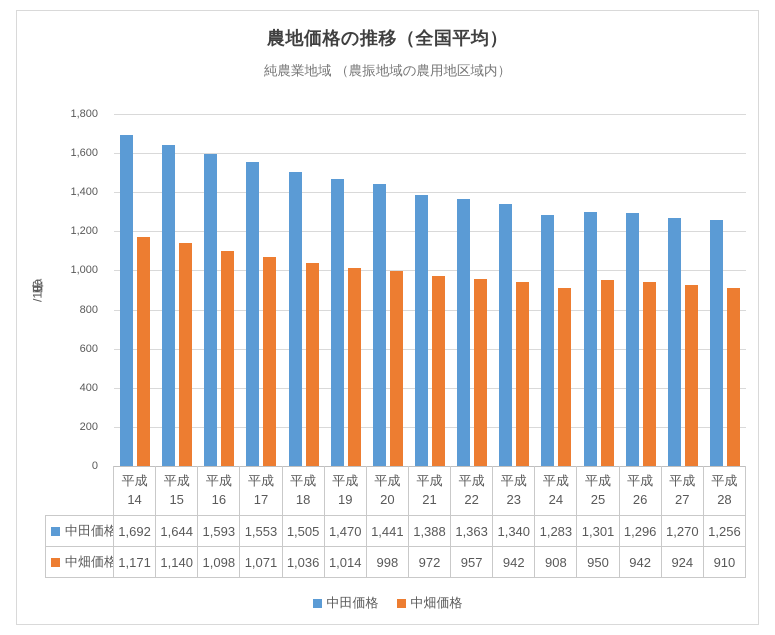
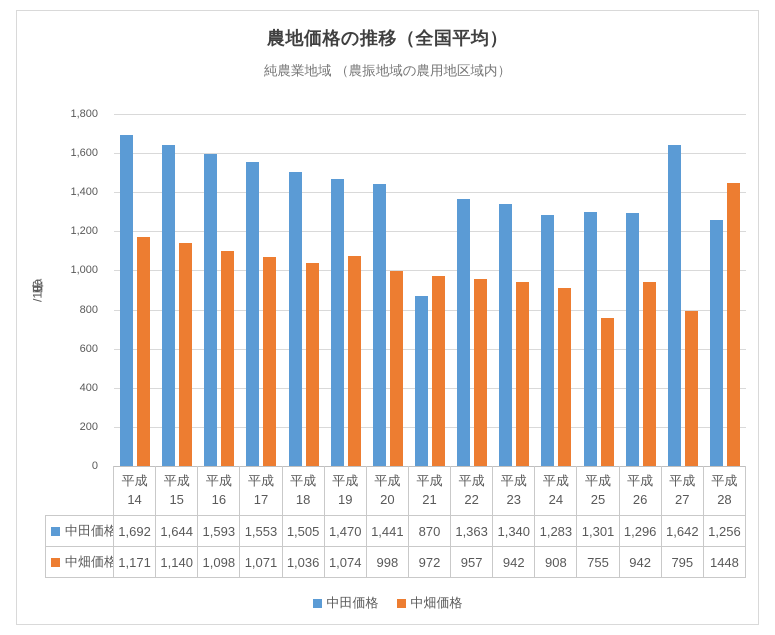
中畑価格/平成19: 1,014 -> 1,074
中田価格/平成21: 1,388 -> 870
中畑価格/平成25: 950 -> 755
中田価格/平成27: 1,270 -> 1,642
中畑価格/平成27: 924 -> 795
中畑価格/平成28: 910 -> 1448
